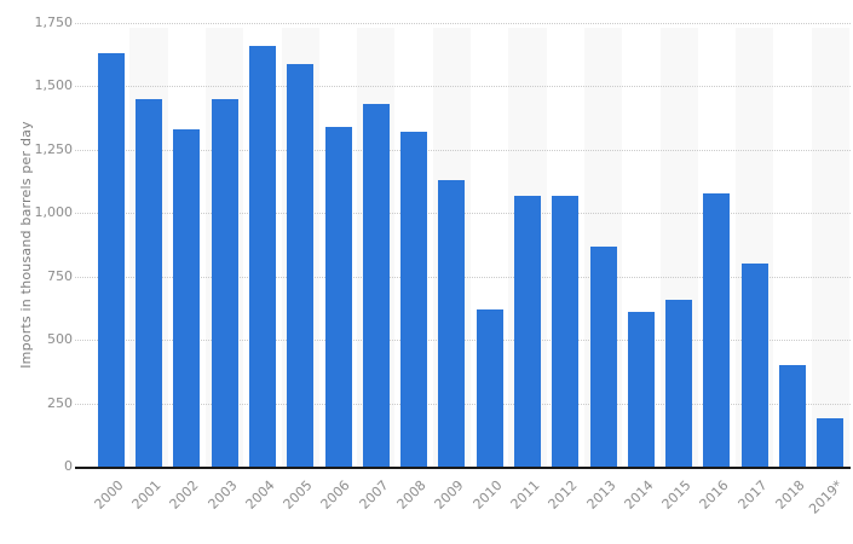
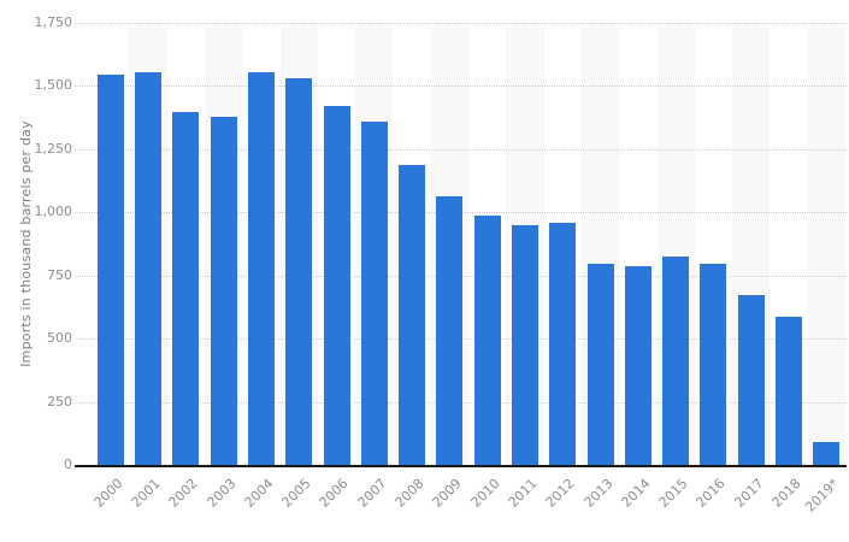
2000: 1630 -> 1550
2001: 1450 -> 1550
2002: 1330 -> 1400
2003: 1450 -> 1380
2004: 1660 -> 1550
2005: 1590 -> 1530
2006: 1340 -> 1420
2007: 1430 -> 1360
2008: 1320 -> 1190
2009: 1130 -> 1060
2010: 620 -> 990
2011: 1070 -> 950
2012: 1070 -> 960
2013: 870 -> 800
2014: 610 -> 790
2015: 660 -> 830
2016: 1080 -> 800
2017: 800 -> 670
2018: 400 -> 590
2019*: 190 -> 90
